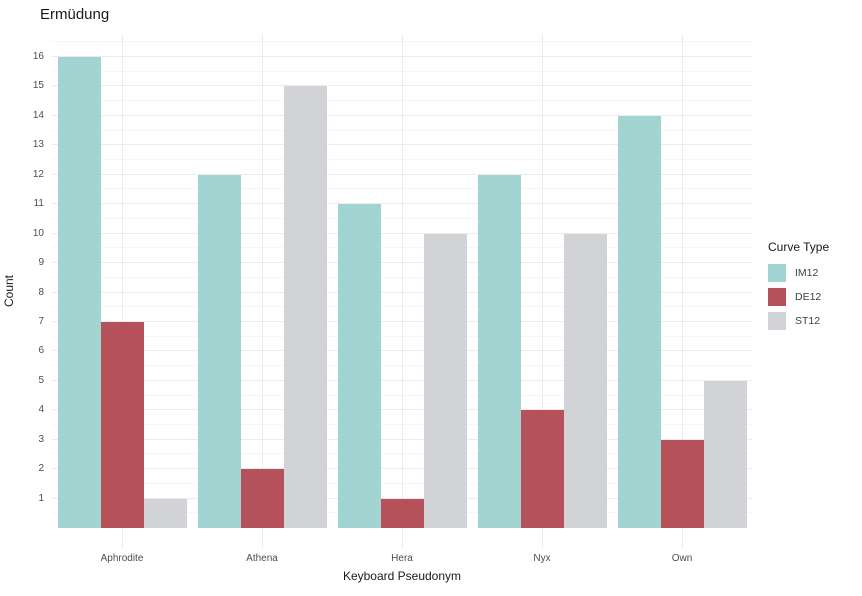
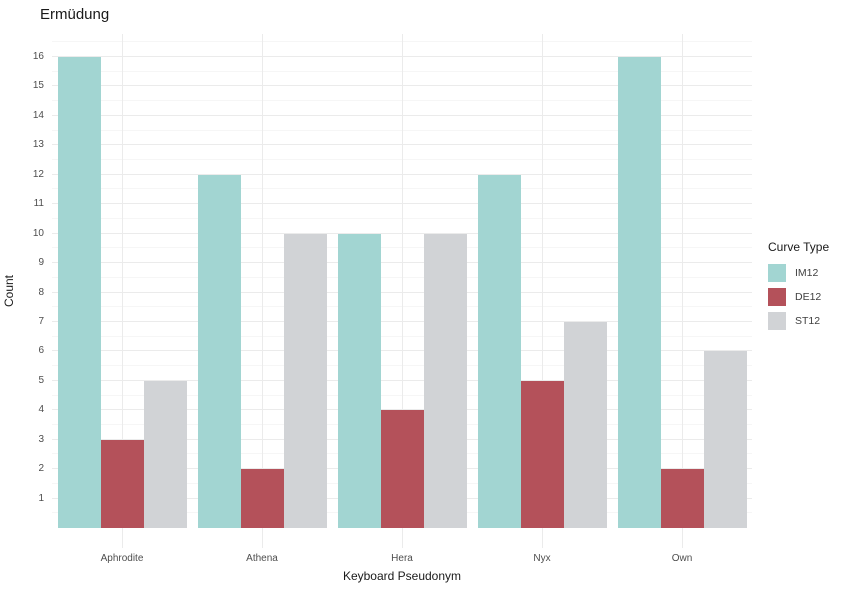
DE12/Aphrodite: 7 -> 3
ST12/Aphrodite: 1 -> 5
ST12/Athena: 15 -> 10
IM12/Hera: 11 -> 10
DE12/Hera: 1 -> 4
DE12/Nyx: 4 -> 5
ST12/Nyx: 10 -> 7
IM12/Own: 14 -> 16
DE12/Own: 3 -> 2
ST12/Own: 5 -> 6
